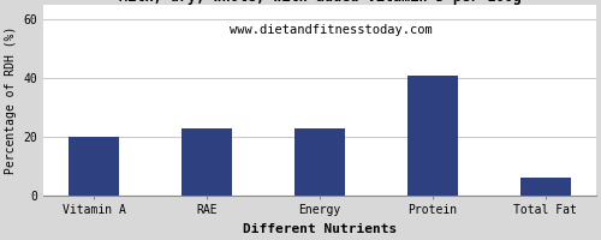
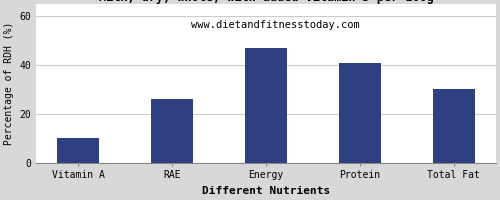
Vitamin A: 20 -> 10
RAE: 23 -> 26
Energy: 23 -> 47
Total Fat: 6 -> 30
